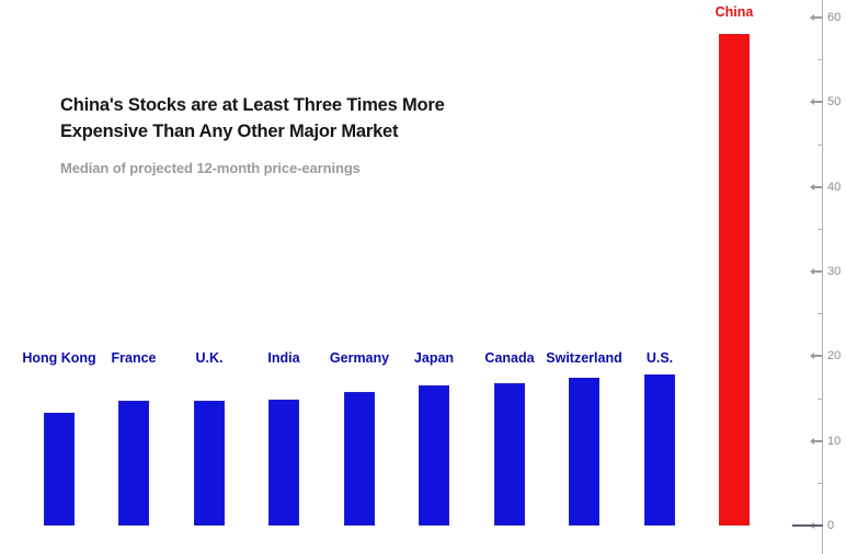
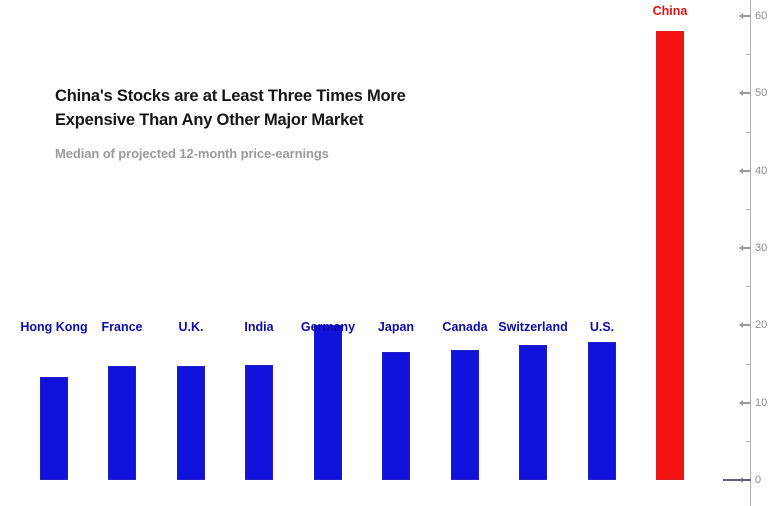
Germany: 16 -> 20
